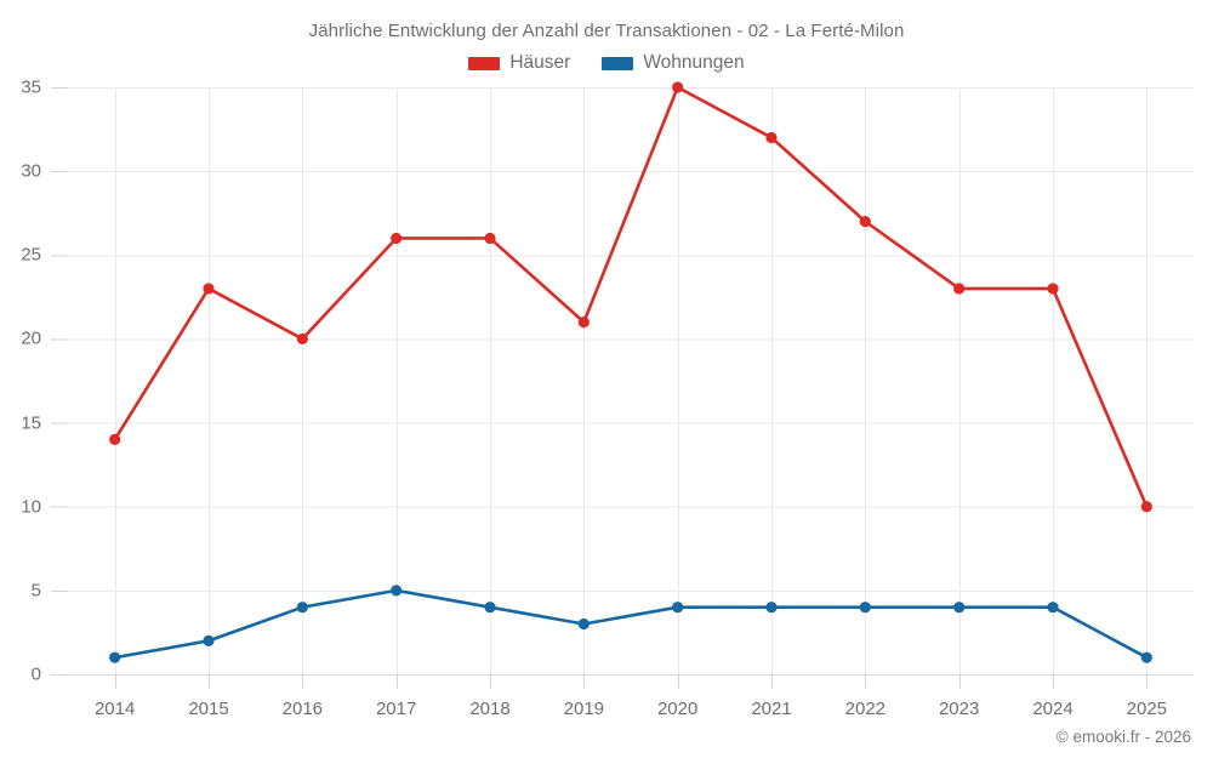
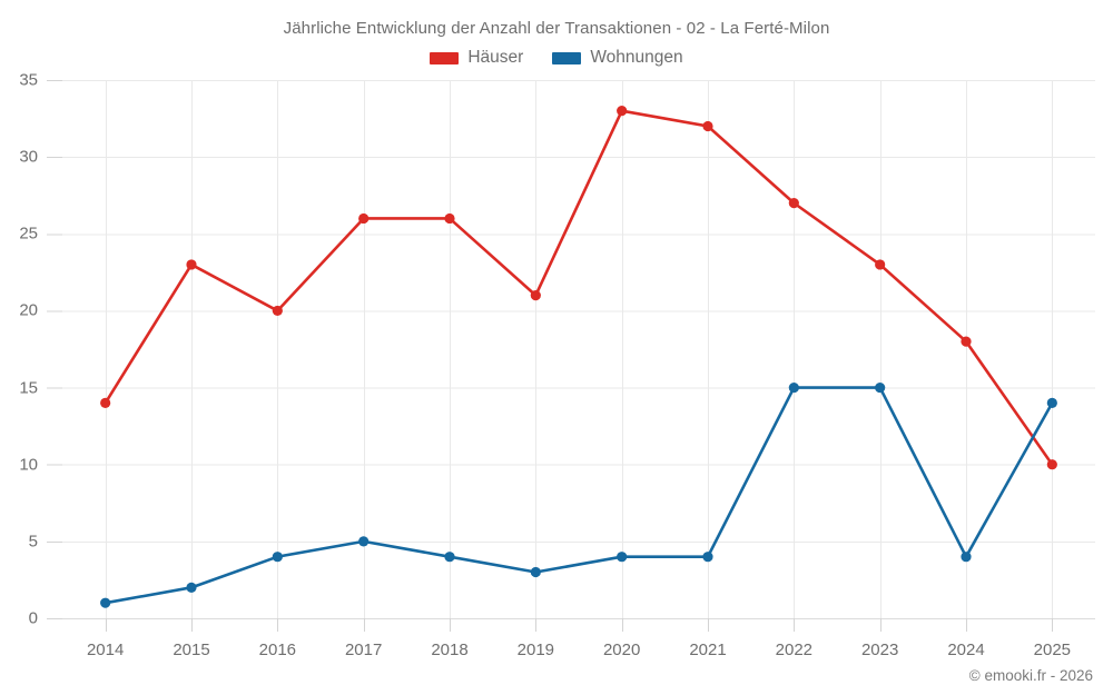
Häuser/2020: 35 -> 33
Wohnungen/2022: 4 -> 15
Wohnungen/2023: 4 -> 15
Häuser/2024: 23 -> 18
Wohnungen/2025: 1 -> 14
